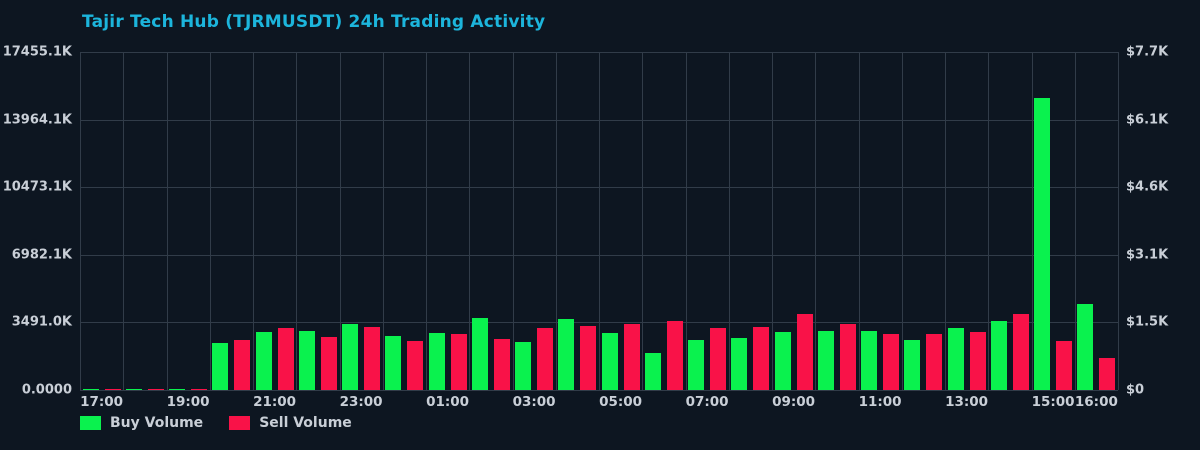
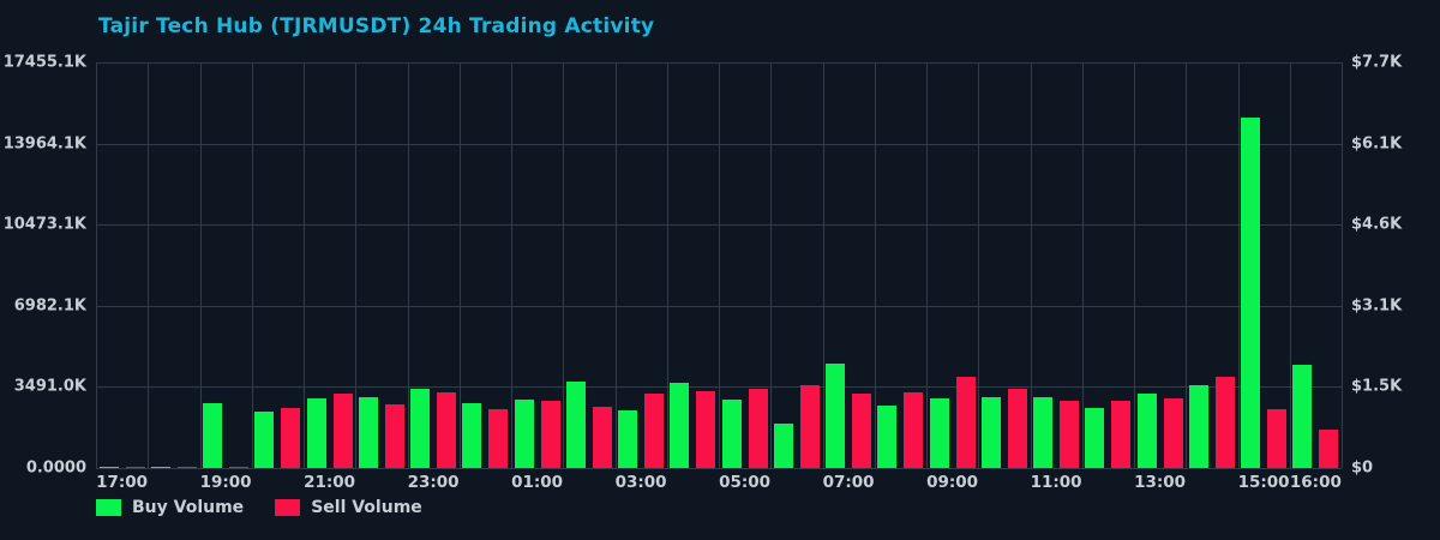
Buy Volume/19:00: 100K -> 2800K
Buy Volume/07:00: 2600K -> 4500K
